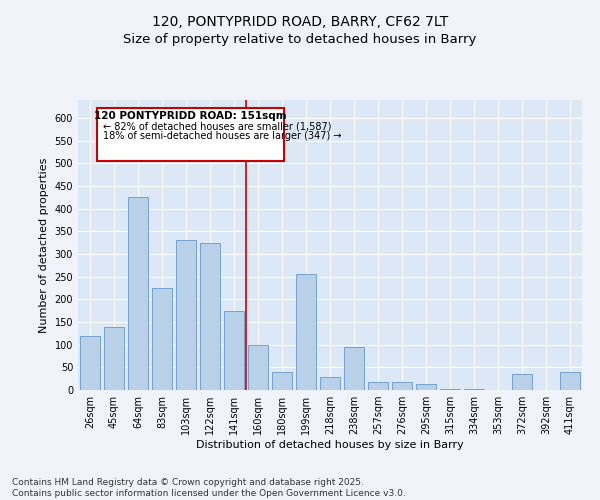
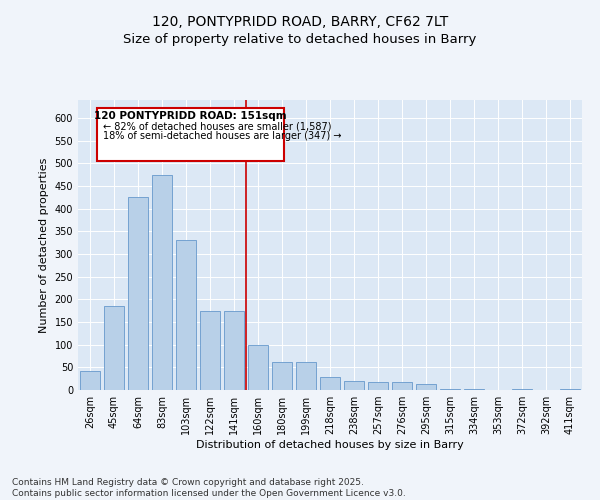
26sqm: 120 -> 42
45sqm: 140 -> 185
83sqm: 225 -> 475
122sqm: 325 -> 175
180sqm: 40 -> 62
199sqm: 255 -> 62
238sqm: 95 -> 20
372sqm: 35 -> 2
411sqm: 40 -> 2
